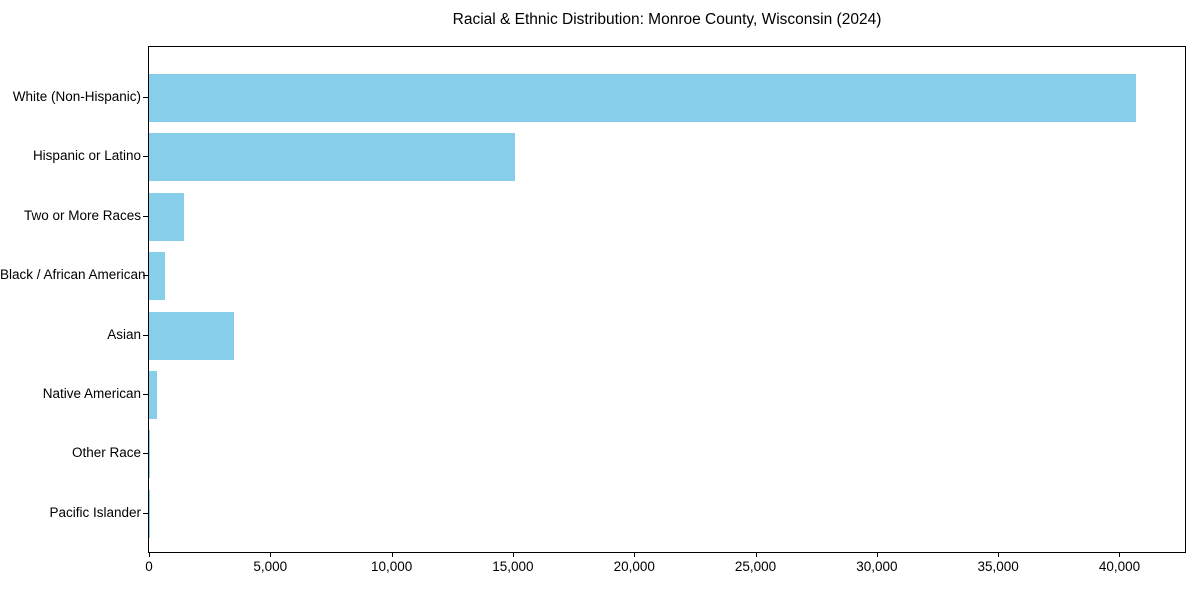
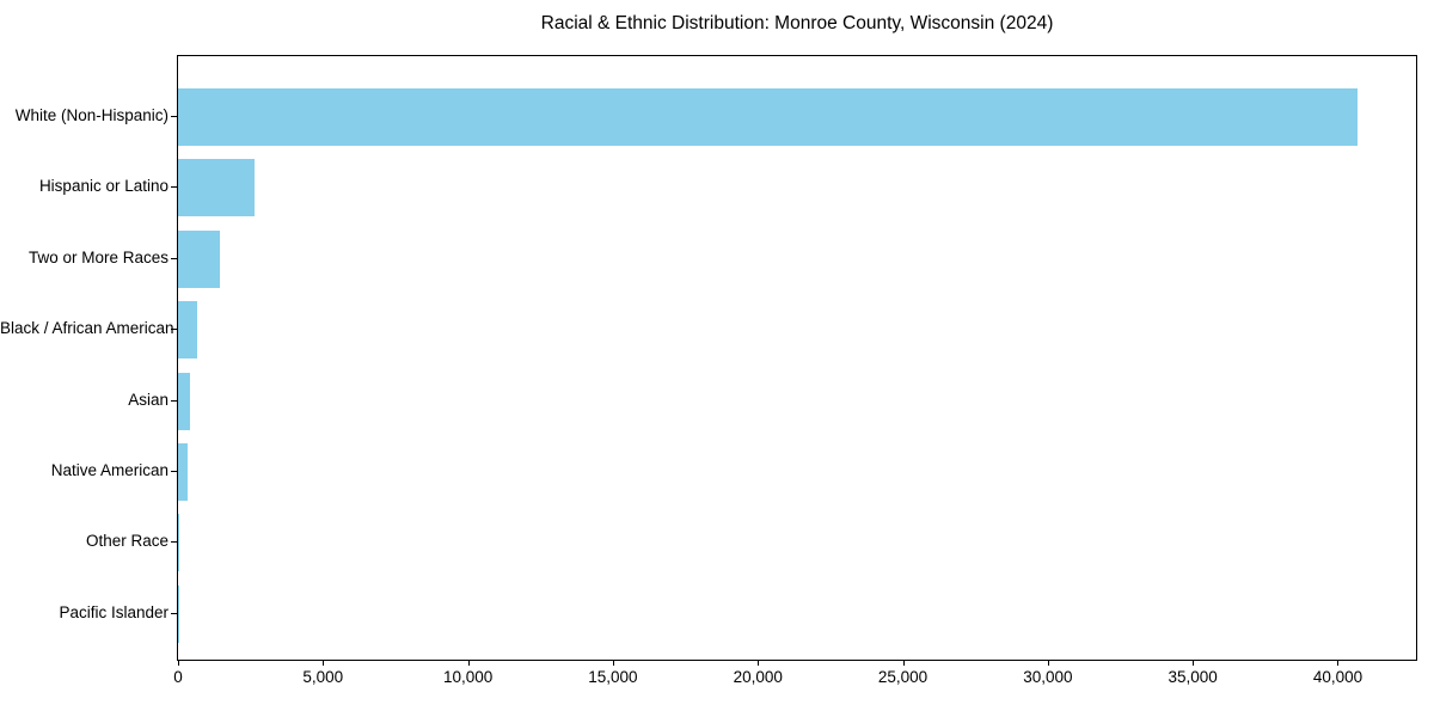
Hispanic or Latino: 15100 -> 2600
Asian: 3500 -> 400
